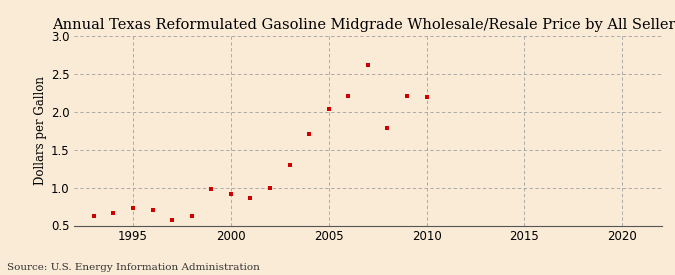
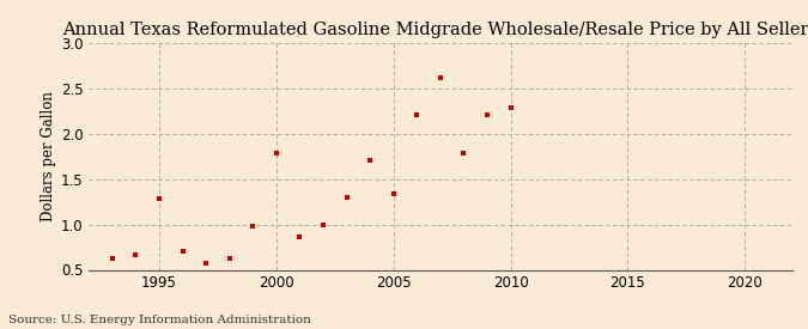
1995: 0.73 -> 1.28
2000: 0.91 -> 1.78
2005: 2.03 -> 1.34
2010: 2.19 -> 2.28
